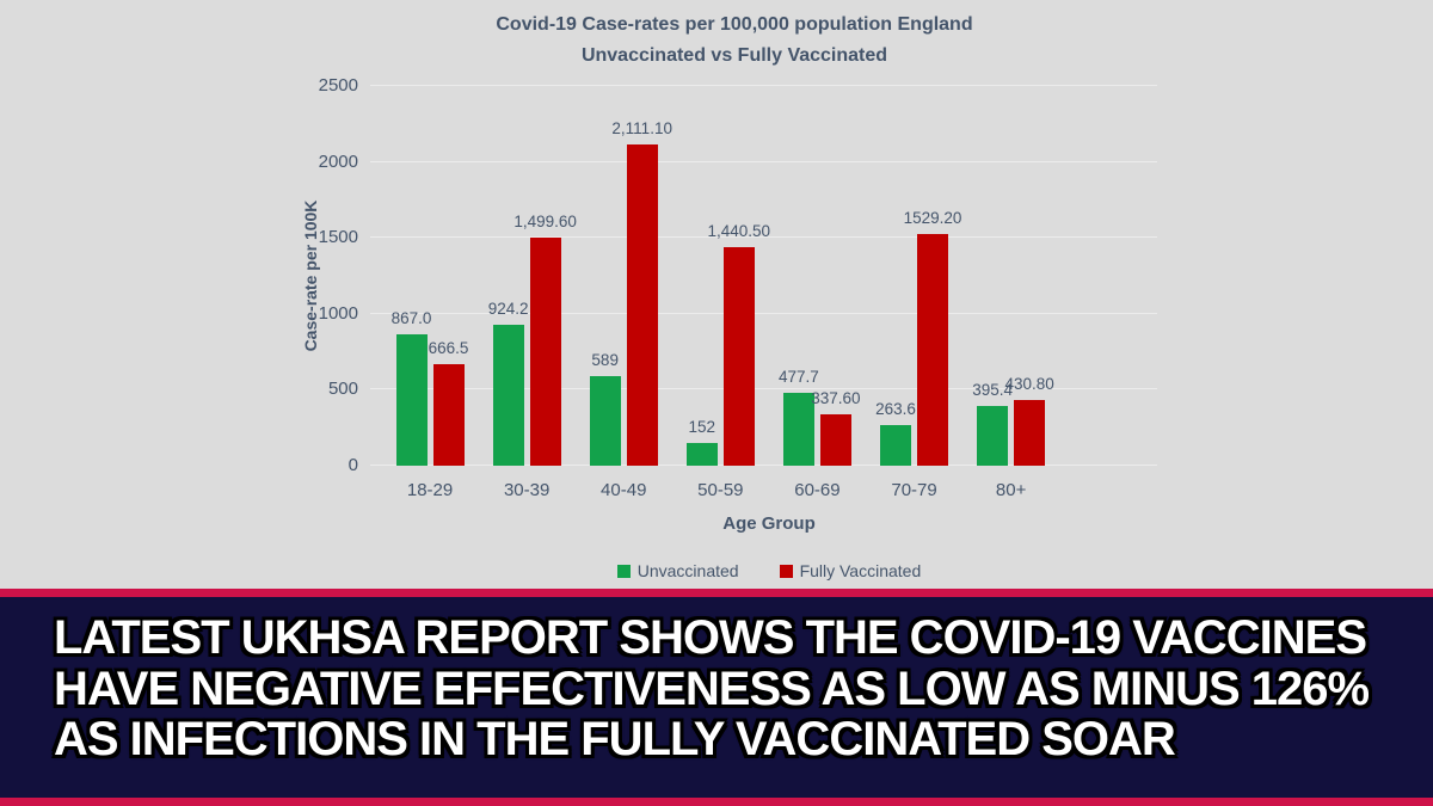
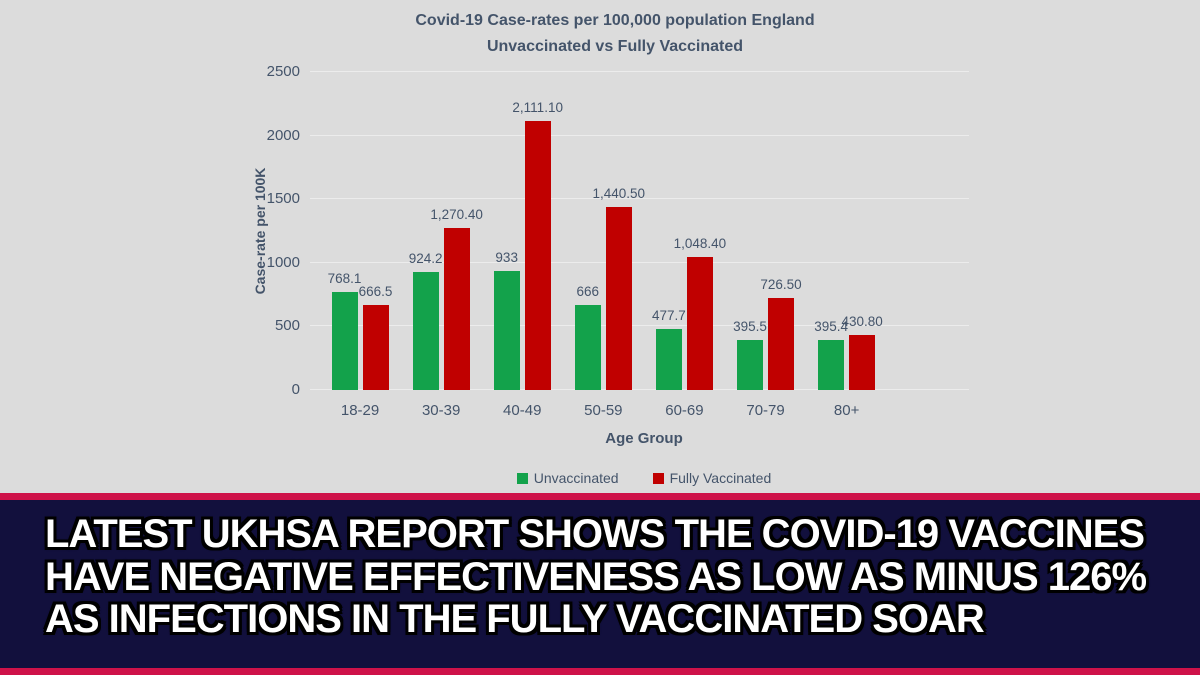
Unvaccinated/18-29: 867.0 -> 768.1
Fully Vaccinated/30-39: 1,499.60 -> 1,270.40
Unvaccinated/40-49: 589 -> 933
Unvaccinated/50-59: 152 -> 666
Fully Vaccinated/60-69: 337.60 -> 1,048.40
Unvaccinated/70-79: 263.6 -> 395.5
Fully Vaccinated/70-79: 1529.20 -> 726.50
